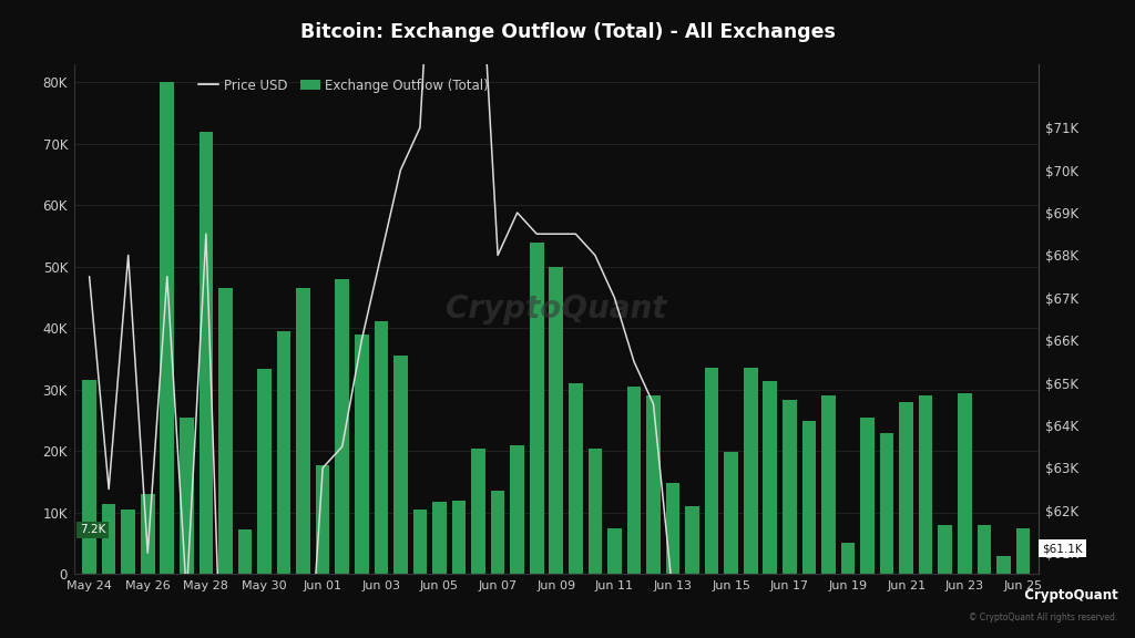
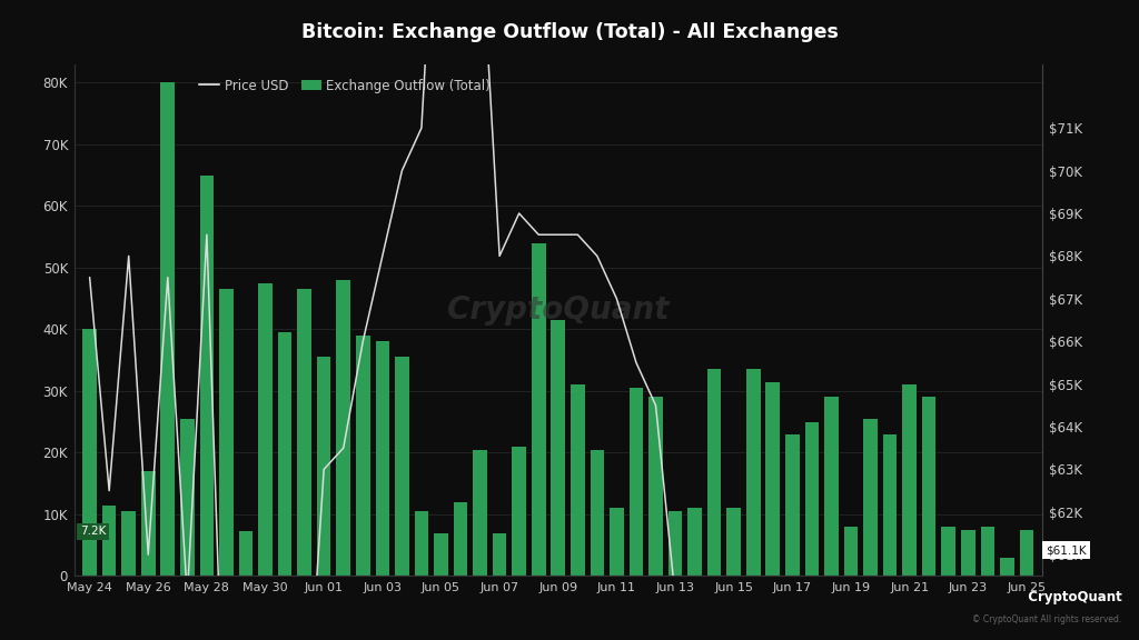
Exchange Outflow (Total)/May 24: 31.6K -> 40.0K
Exchange Outflow (Total)/May 26: 13.0K -> 17.0K
Exchange Outflow (Total)/May 28: 72.0K -> 65.0K
Exchange Outflow (Total)/May 30: 33.4K -> 47.5K
Exchange Outflow (Total)/Jun 01: 17.8K -> 35.5K
Exchange Outflow (Total)/Jun 03: 41.2K -> 38.0K
Exchange Outflow (Total)/Jun 05: 11.8K -> 7.0K
Exchange Outflow (Total)/Jun 07: 13.6K -> 7.0K
Exchange Outflow (Total)/Jun 09: 50.0K -> 41.5K
Exchange Outflow (Total)/Jun 11: 7.4K -> 11.0K
Exchange Outflow (Total)/Jun 13: 14.8K -> 10.5K
Exchange Outflow (Total)/Jun 15: 19.8K -> 11.0K
Exchange Outflow (Total)/Jun 17: 28.4K -> 23.0K
Exchange Outflow (Total)/Jun 19: 5.2K -> 8.0K
Exchange Outflow (Total)/Jun 21: 28.0K -> 31.0K
Exchange Outflow (Total)/Jun 23: 29.4K -> 7.5K
